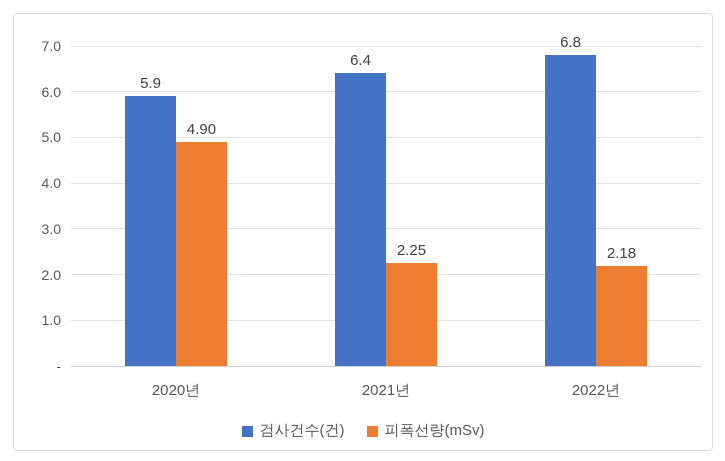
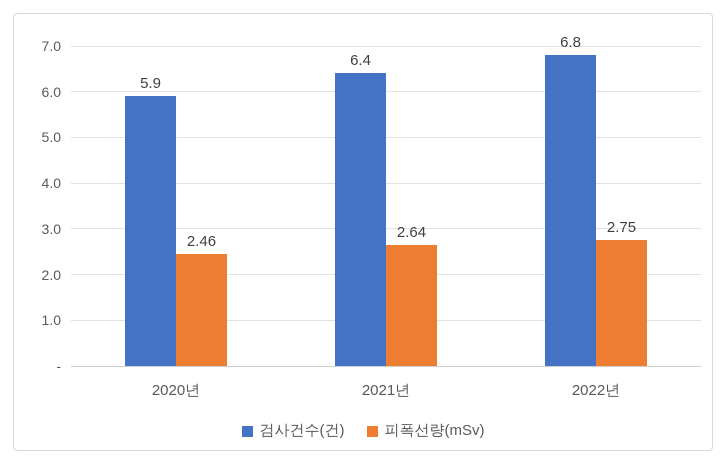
피폭선량(mSv)/2020년: 4.90 -> 2.46
피폭선량(mSv)/2021년: 2.25 -> 2.64
피폭선량(mSv)/2022년: 2.18 -> 2.75
